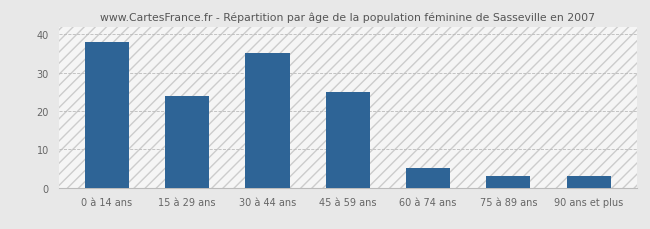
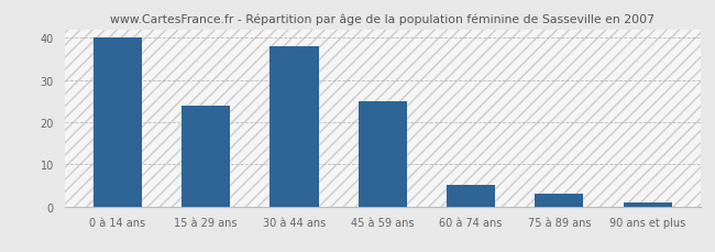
0 à 14 ans: 38 -> 40
30 à 44 ans: 35 -> 38
90 ans et plus: 3 -> 1
